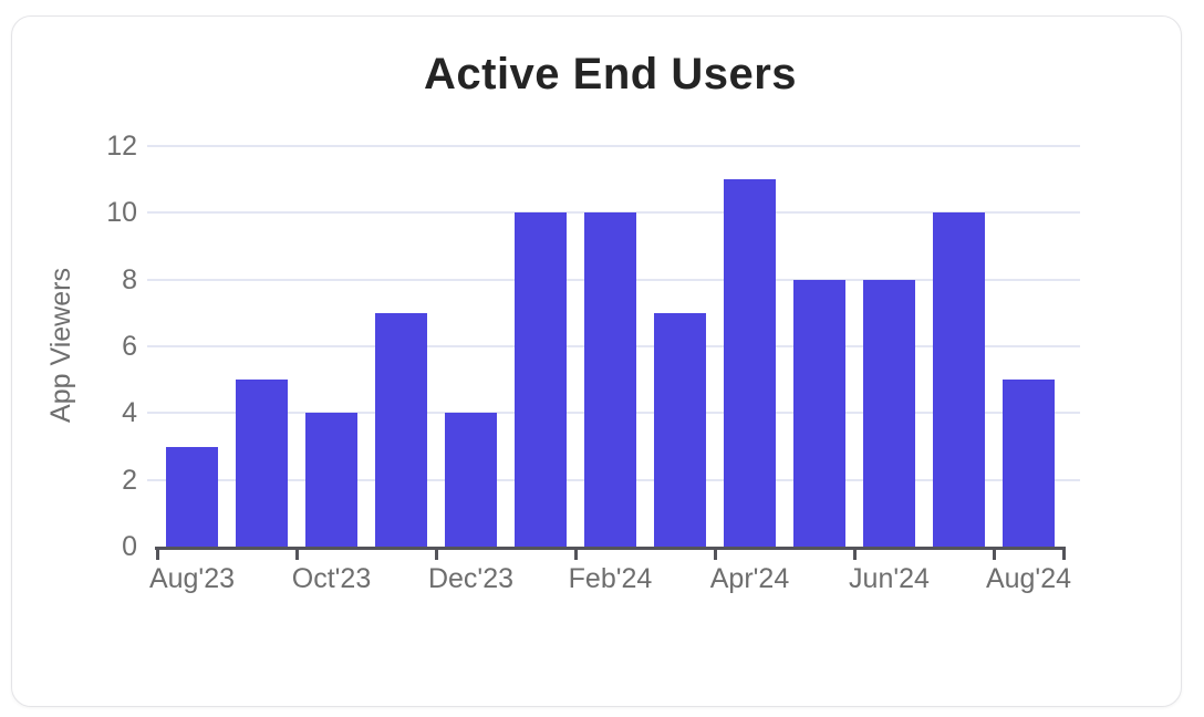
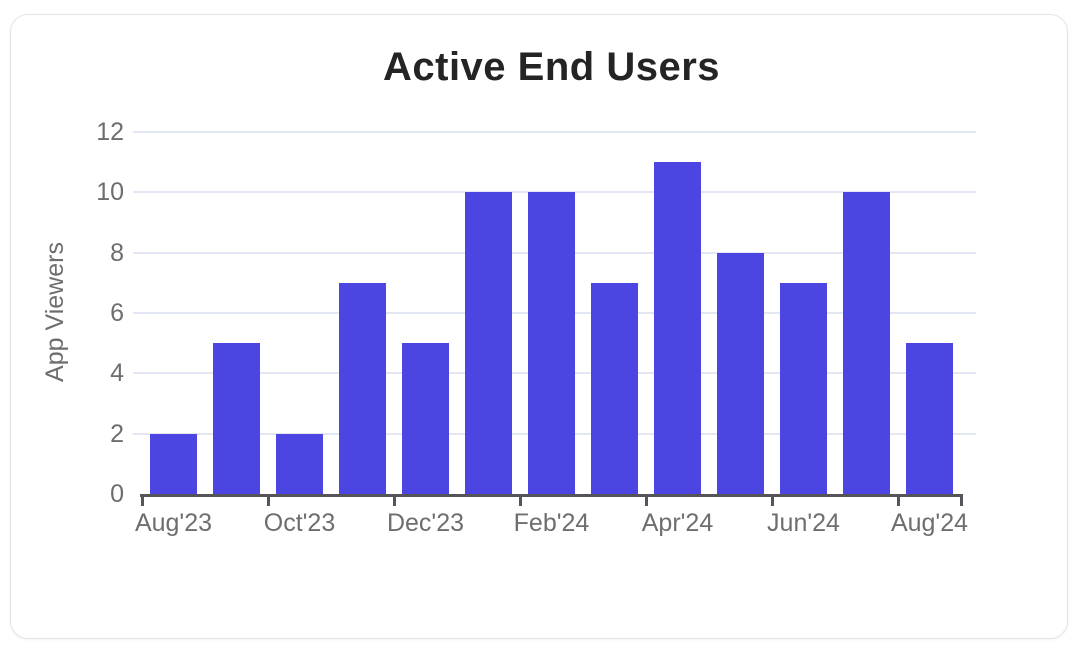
Aug'23: 3 -> 2
Oct'23: 4 -> 2
Dec'23: 4 -> 5
Jun'24: 8 -> 7
